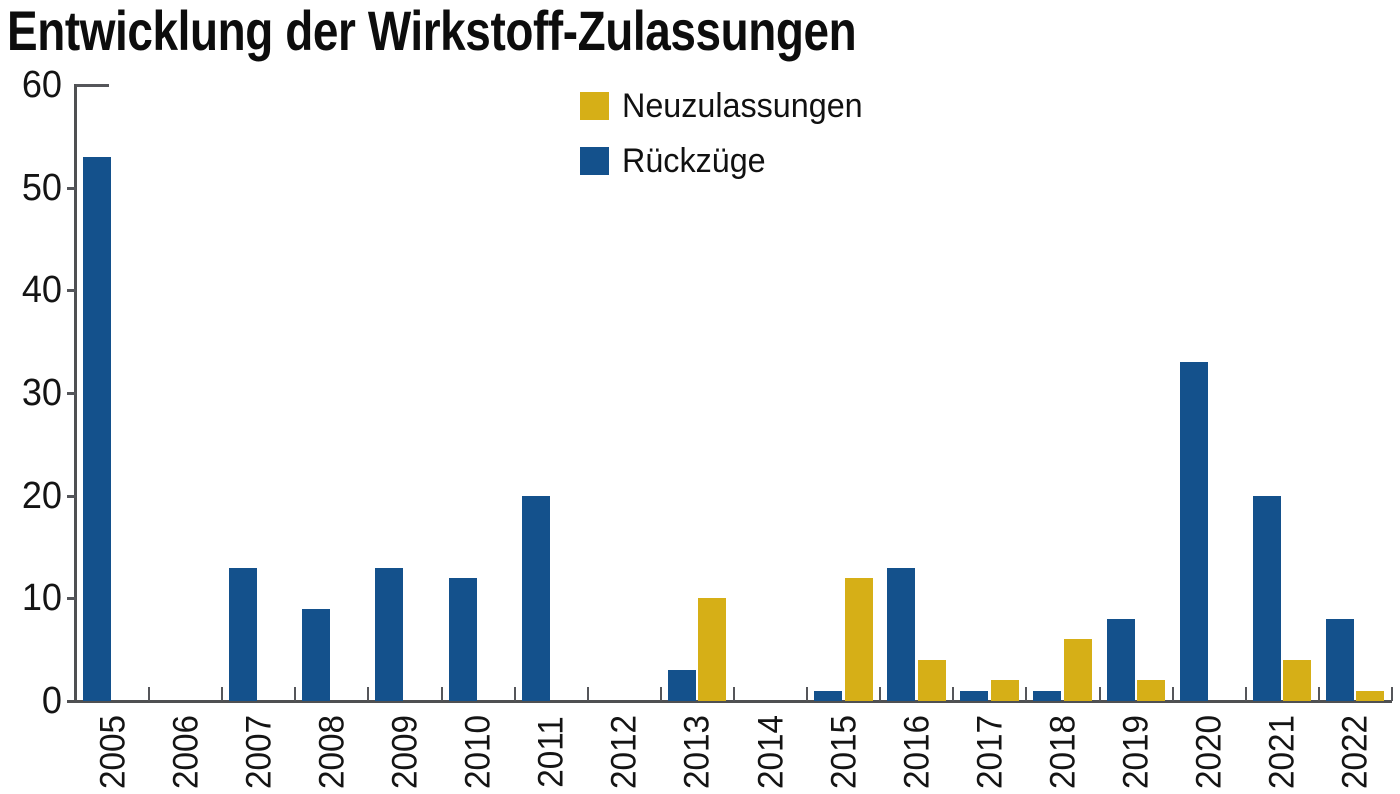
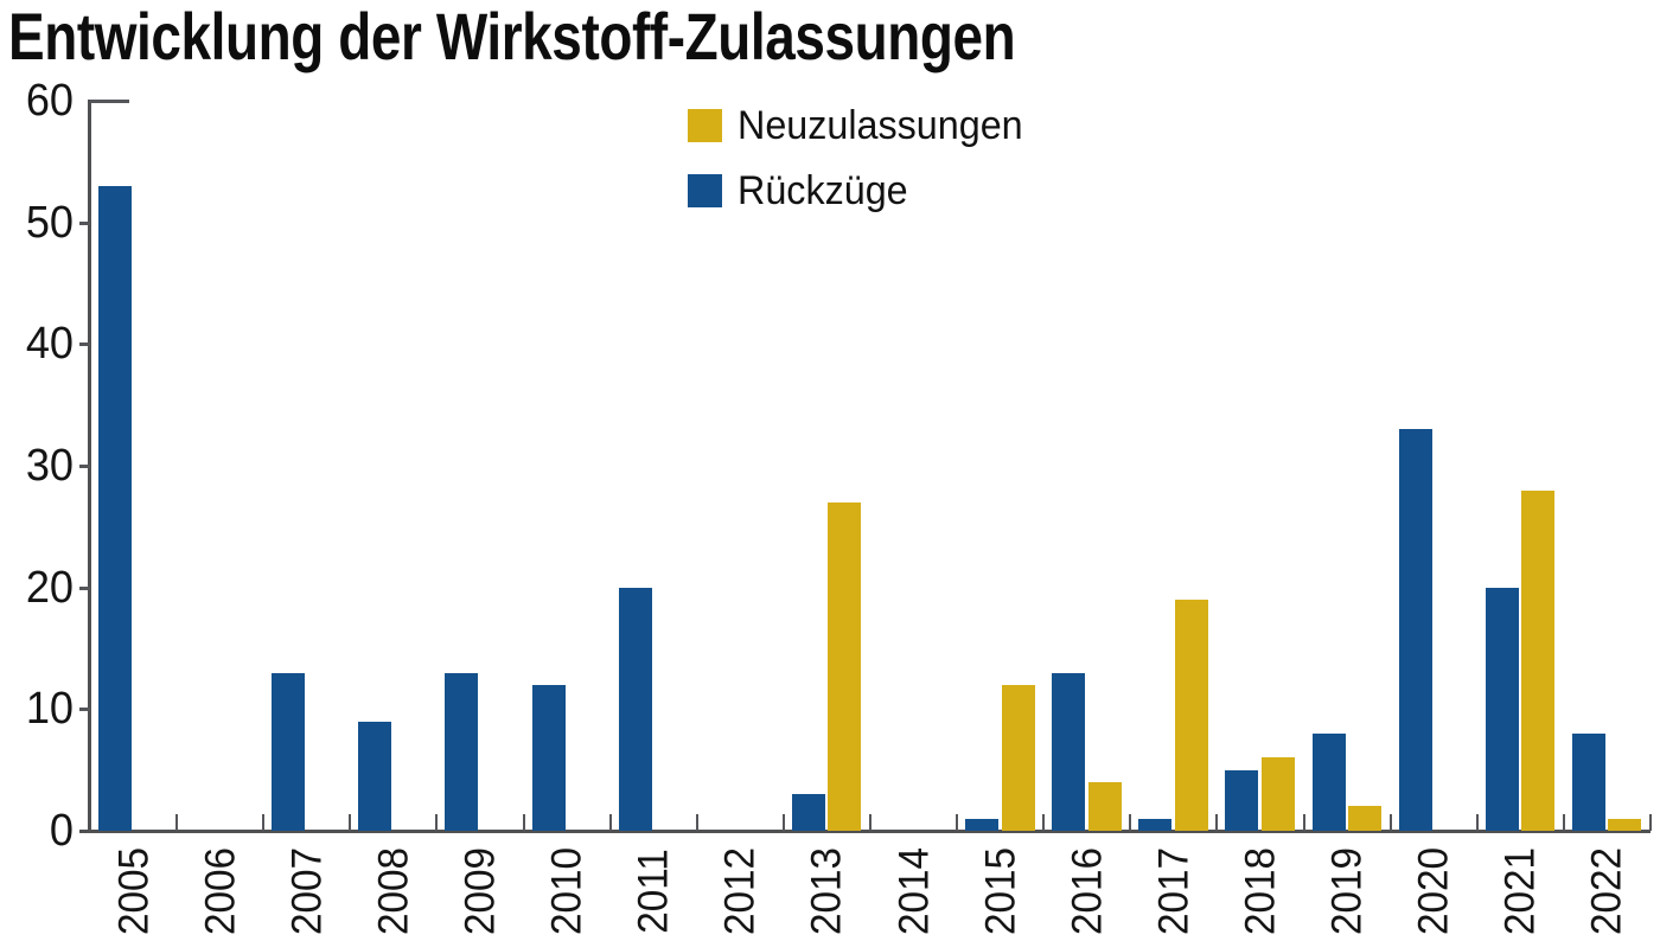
Neuzulassungen/2013: 10 -> 27
Neuzulassungen/2017: 2 -> 19
Rückzüge/2018: 1 -> 5
Neuzulassungen/2021: 4 -> 28
